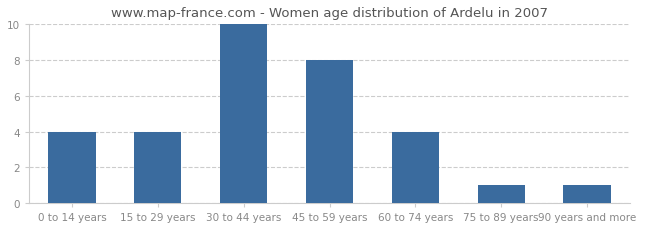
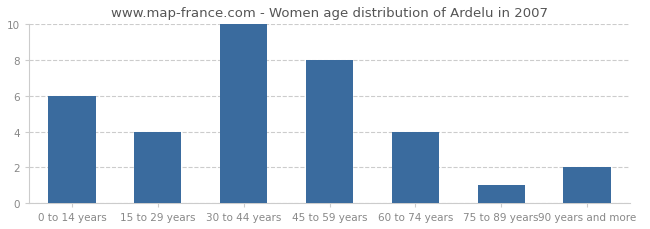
0 to 14 years: 4 -> 6
90 years and more: 1 -> 2
